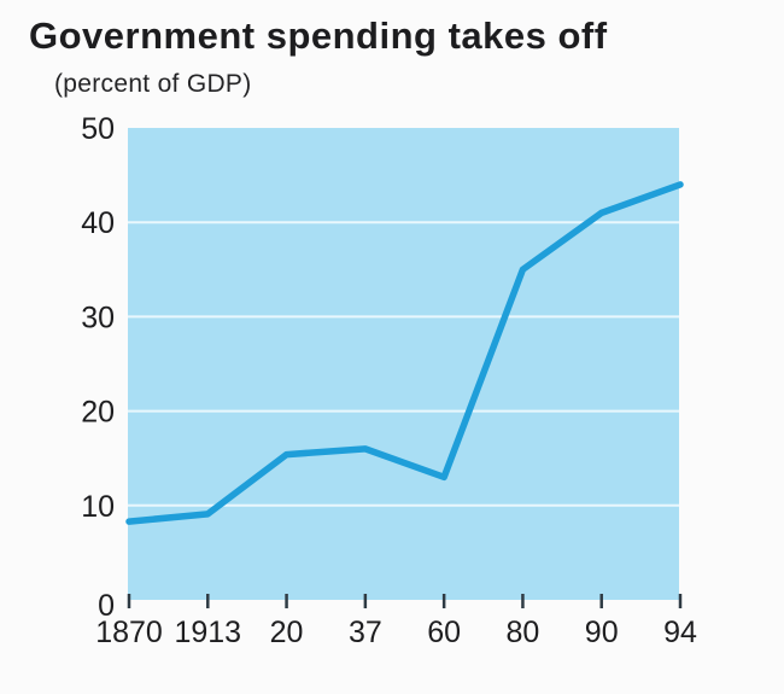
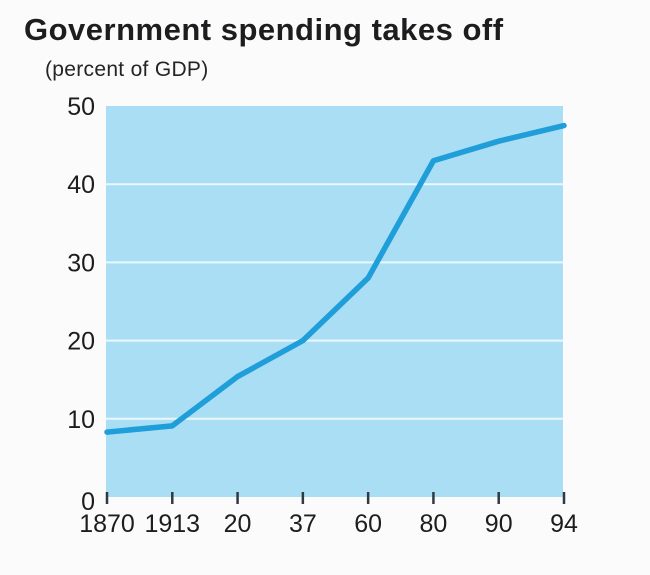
37: 16 -> 20
60: 13 -> 28
80: 35 -> 43
90: 41 -> 46
94: 44 -> 48
